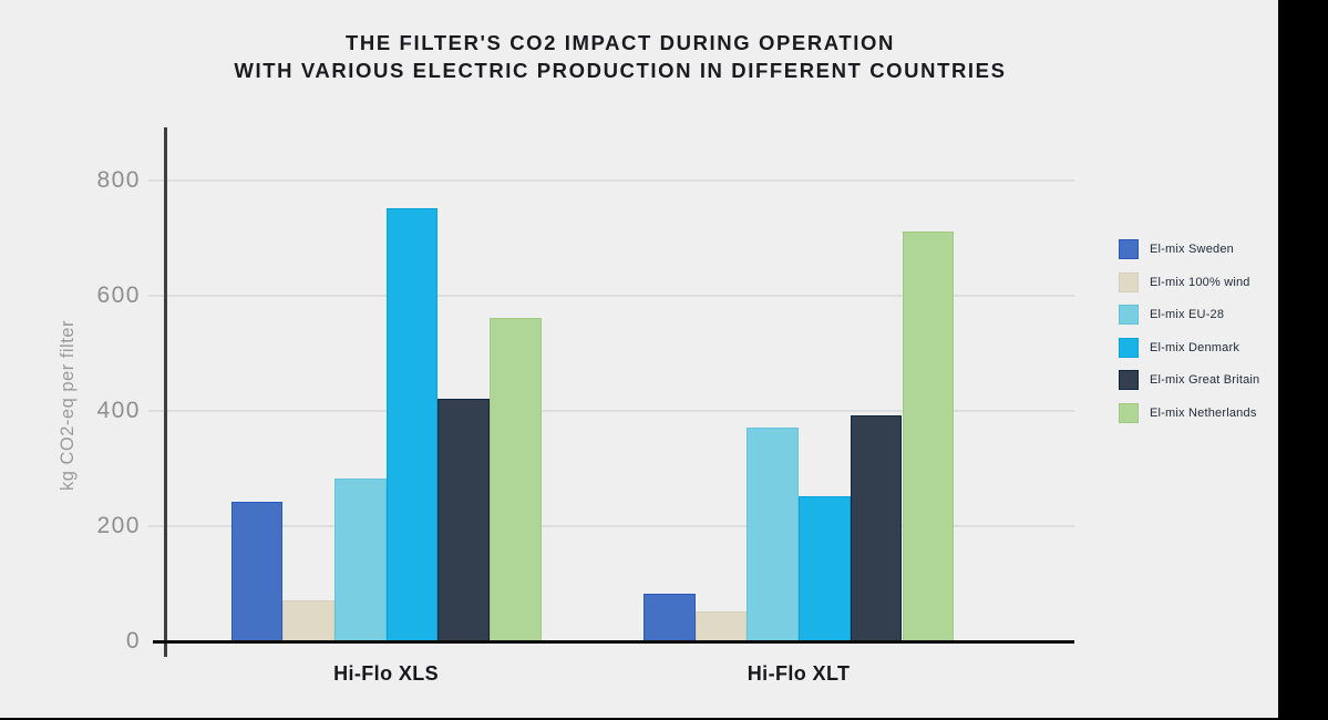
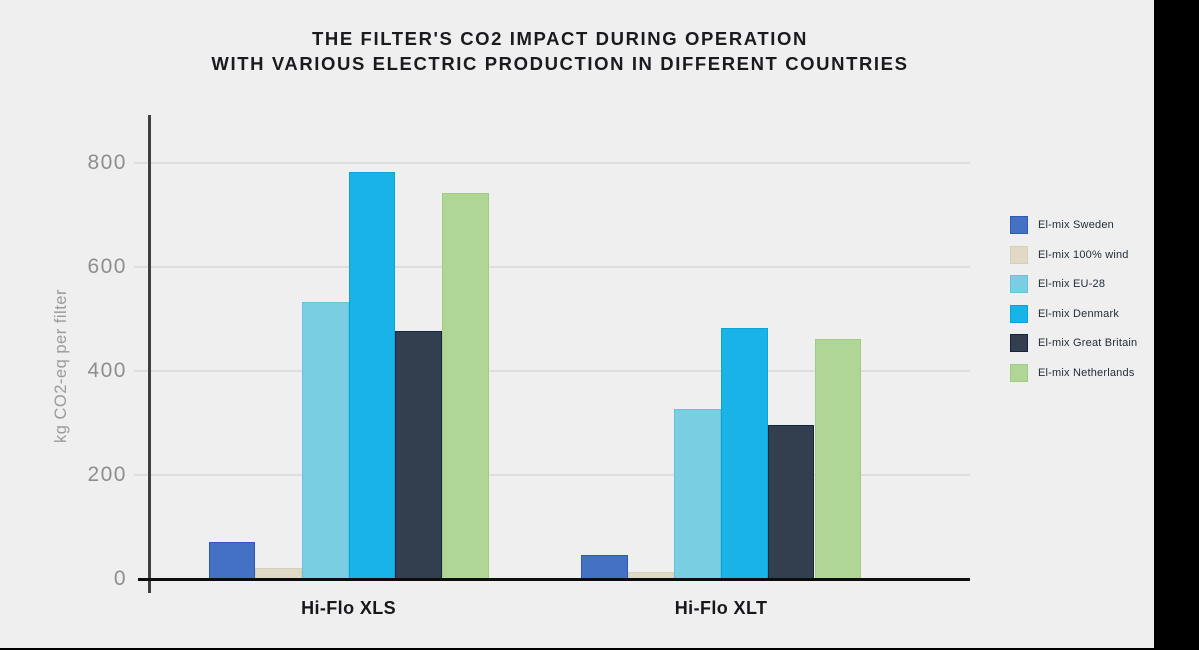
El-mix Sweden/Hi-Flo XLS: 240 -> 70
El-mix 100% wind/Hi-Flo XLS: 70 -> 20
El-mix EU-28/Hi-Flo XLS: 280 -> 530
El-mix Denmark/Hi-Flo XLS: 750 -> 780
El-mix Great Britain/Hi-Flo XLS: 420 -> 480
El-mix Netherlands/Hi-Flo XLS: 560 -> 740
El-mix Sweden/Hi-Flo XLT: 80 -> 40
El-mix 100% wind/Hi-Flo XLT: 50 -> 10
El-mix EU-28/Hi-Flo XLT: 370 -> 320
El-mix Denmark/Hi-Flo XLT: 250 -> 480
El-mix Great Britain/Hi-Flo XLT: 390 -> 300
El-mix Netherlands/Hi-Flo XLT: 710 -> 460
